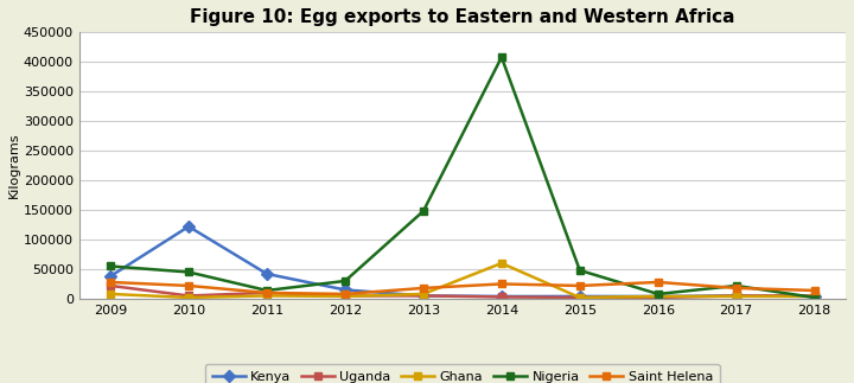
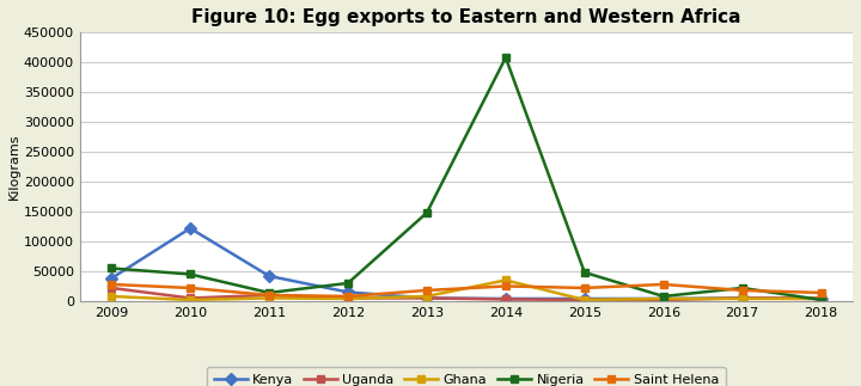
Ghana/2014: 60000 -> 35000
